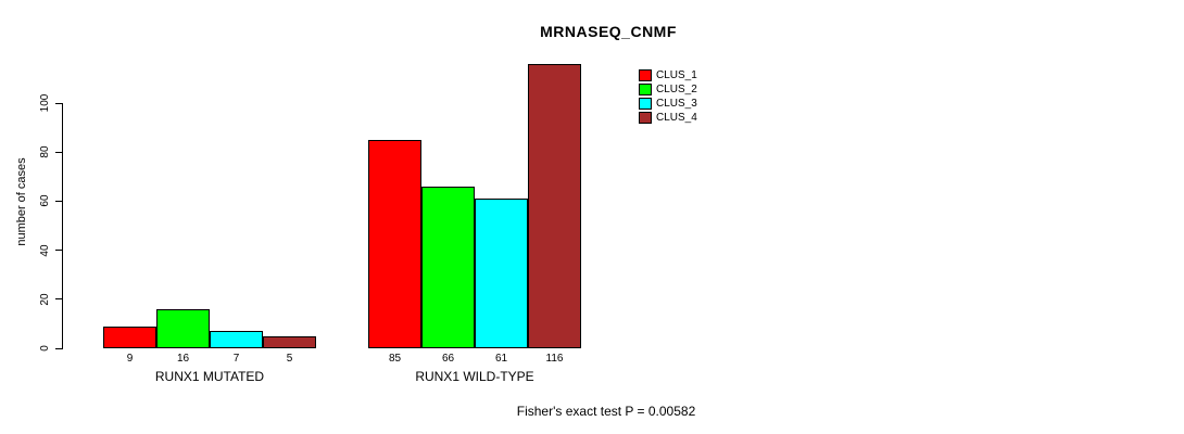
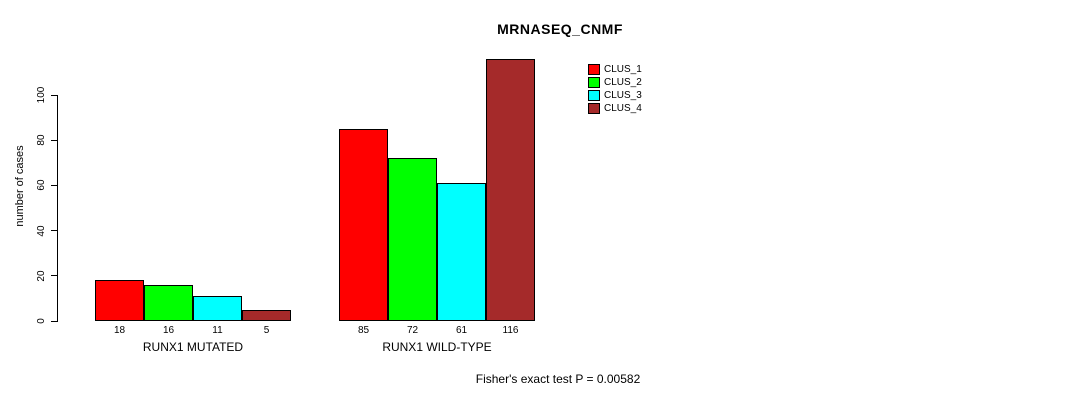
CLUS_1/RUNX1 MUTATED: 9 -> 18
CLUS_3/RUNX1 MUTATED: 7 -> 11
CLUS_2/RUNX1 WILD-TYPE: 66 -> 72
